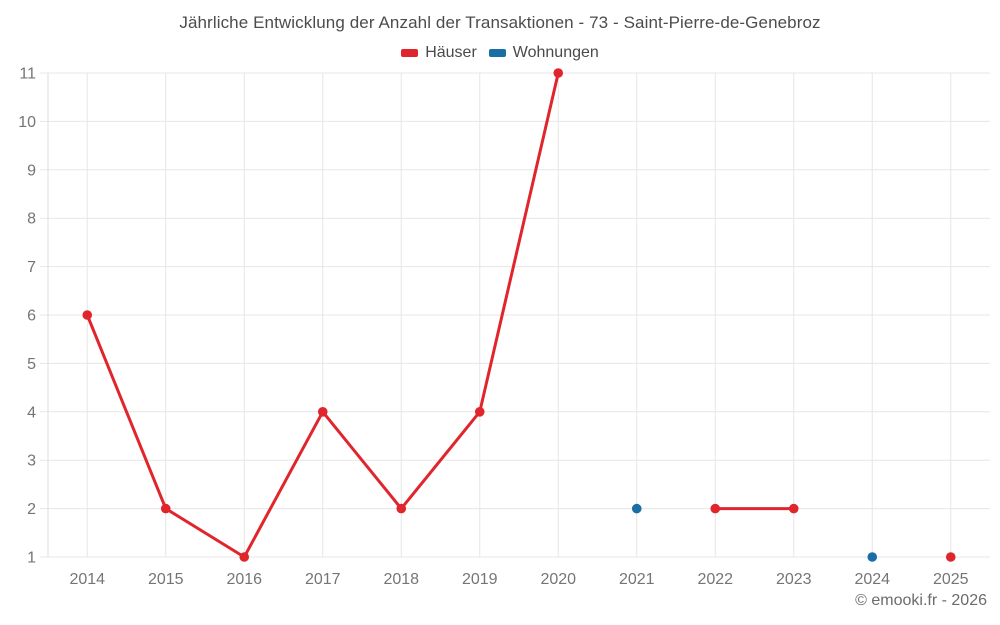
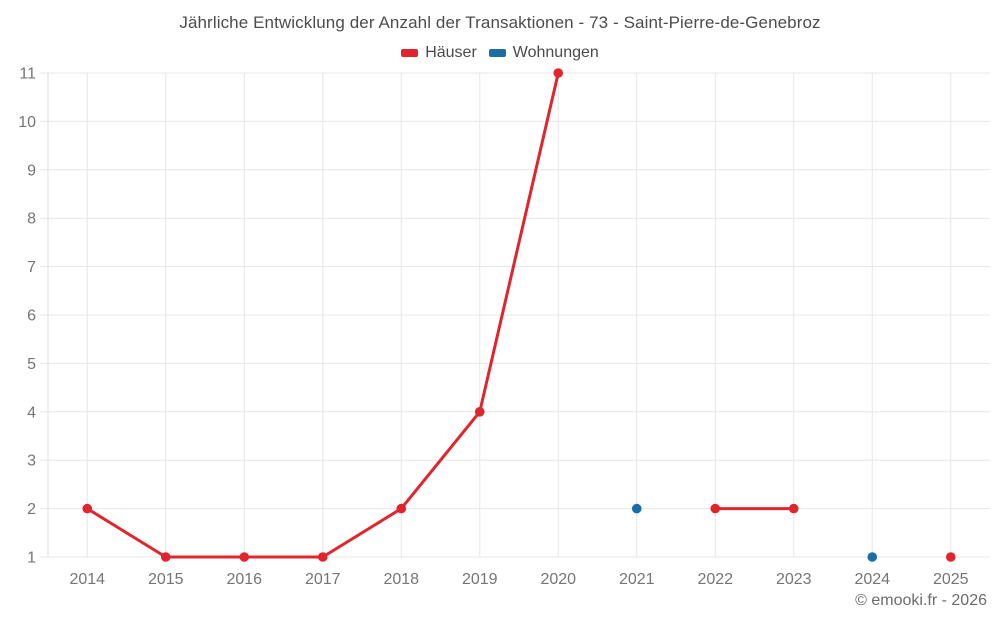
Häuser/2014: 6 -> 2
Häuser/2015: 2 -> 1
Häuser/2017: 4 -> 1
